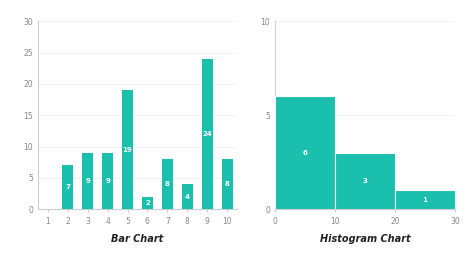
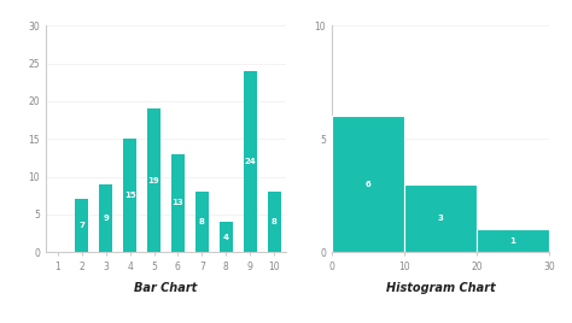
4: 9 -> 15
6: 2 -> 13
